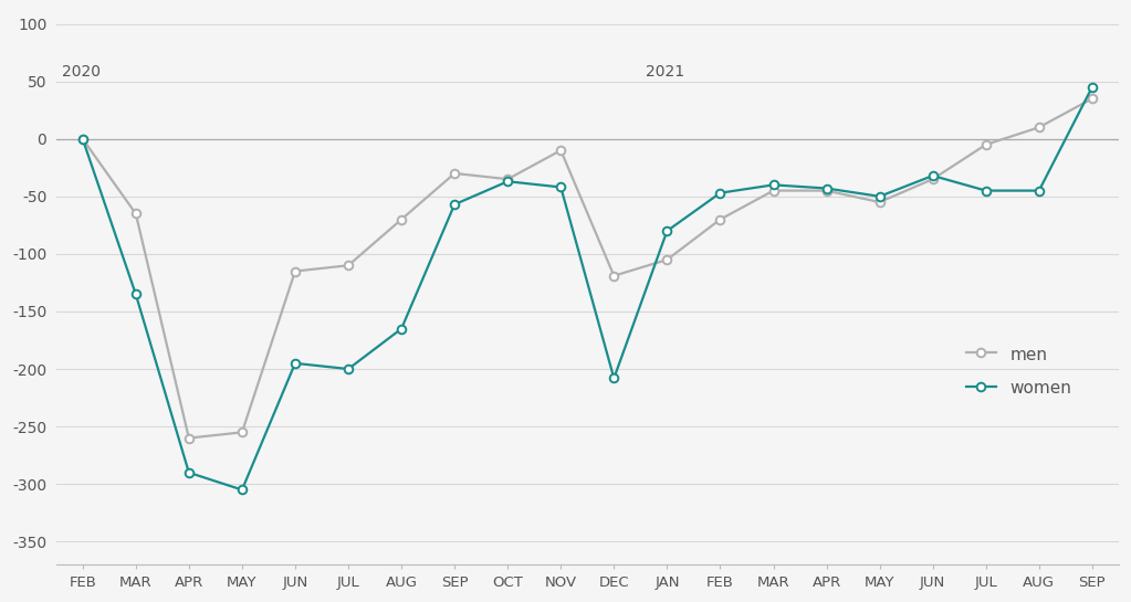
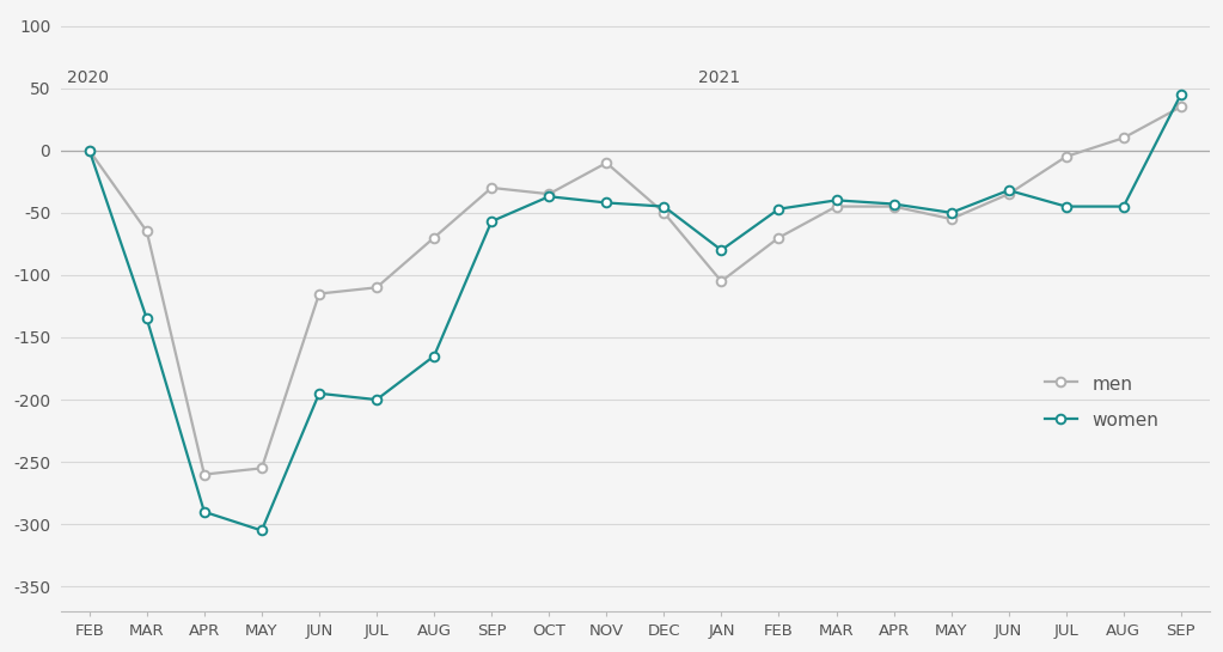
men/DEC: -119 -> -50
women/DEC: -208 -> -45
